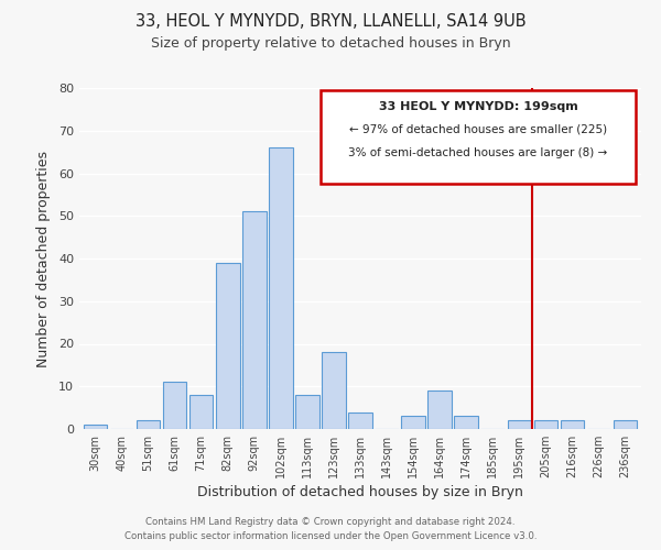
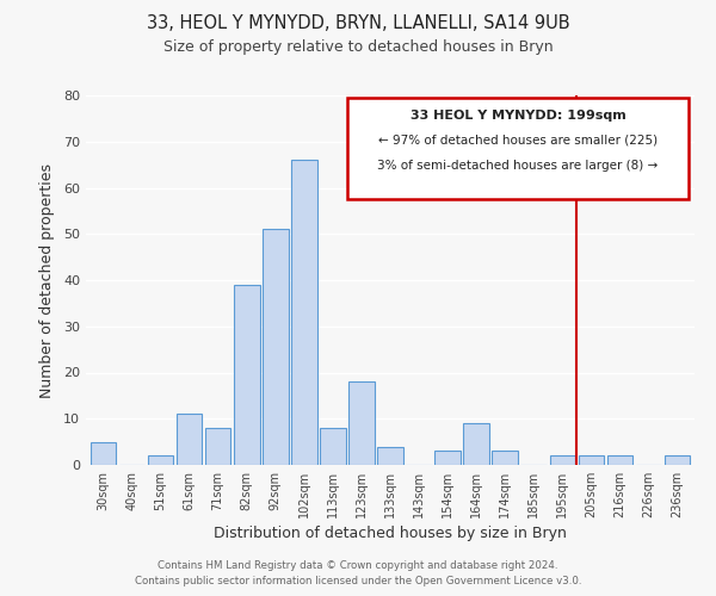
30sqm: 1 -> 5
